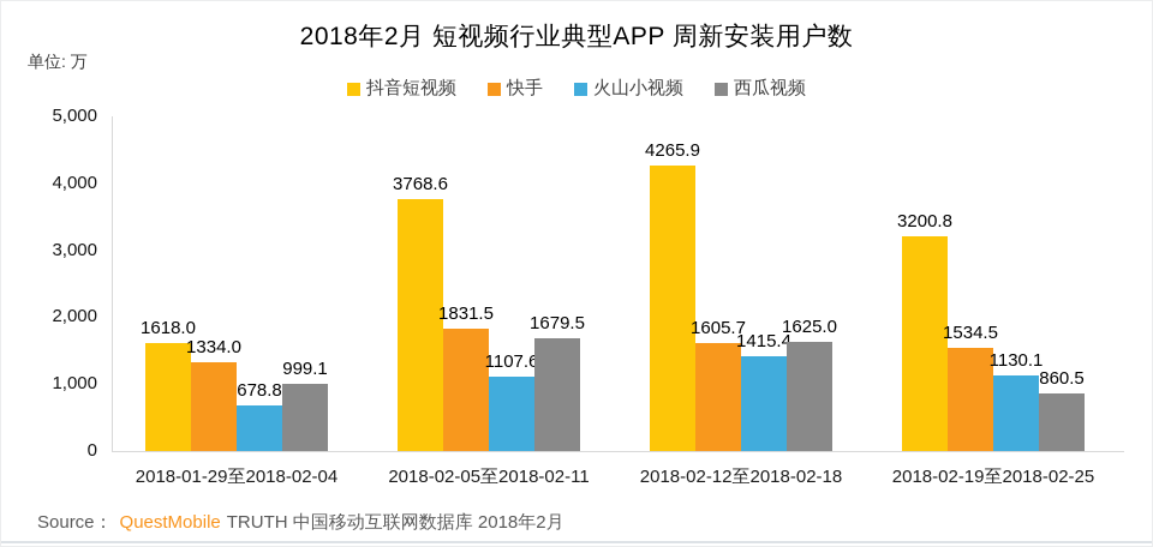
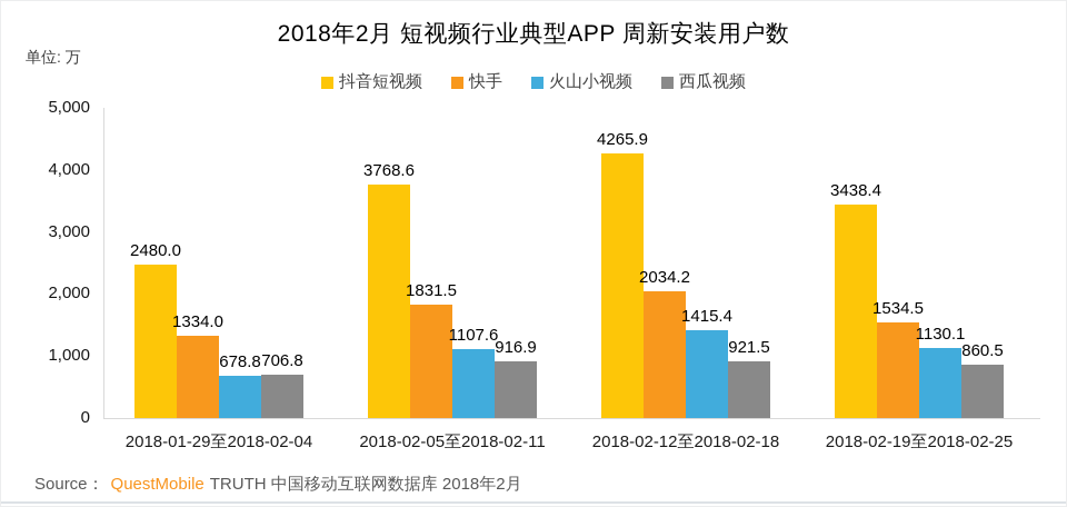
抖音短视频/2018-01-29至2018-02-04: 1618.0 -> 2480.0
西瓜视频/2018-01-29至2018-02-04: 999.1 -> 706.8
西瓜视频/2018-02-05至2018-02-11: 1679.5 -> 916.9
快手/2018-02-12至2018-02-18: 1605.7 -> 2034.2
西瓜视频/2018-02-12至2018-02-18: 1625.0 -> 921.5
抖音短视频/2018-02-19至2018-02-25: 3200.8 -> 3438.4
